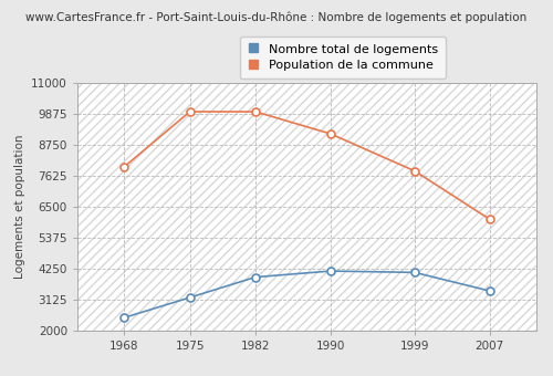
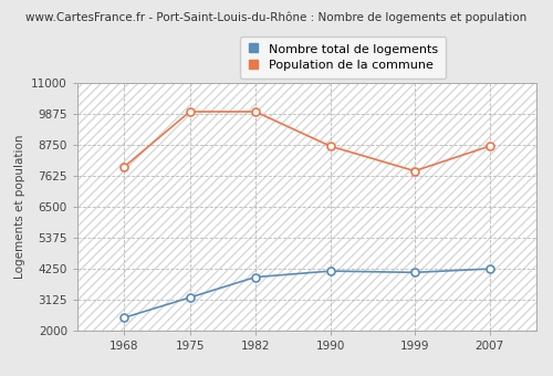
Population de la commune/1990: 9150 -> 8700
Nombre total de logements/2007: 3450 -> 4250
Population de la commune/2007: 6050 -> 8700
